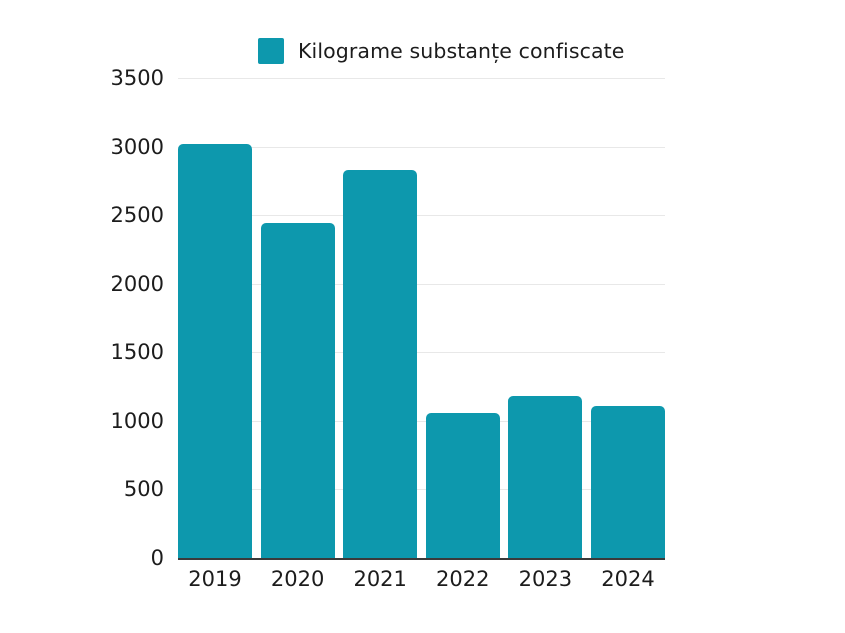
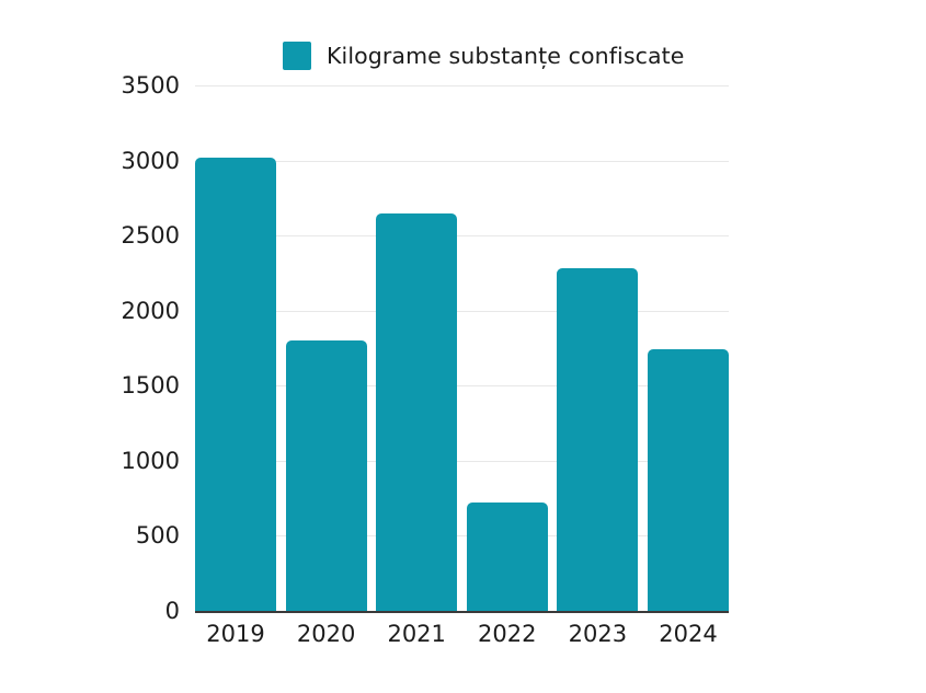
2020: 2440 -> 1800
2021: 2830 -> 2650
2022: 1060 -> 720
2023: 1180 -> 2280
2024: 1110 -> 1740
